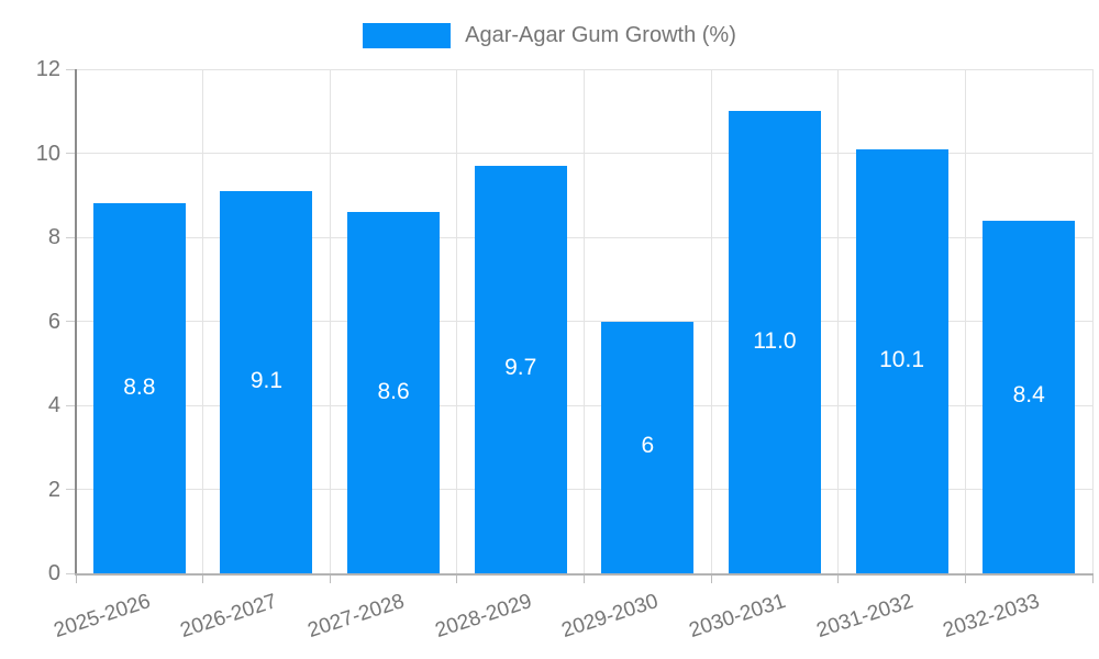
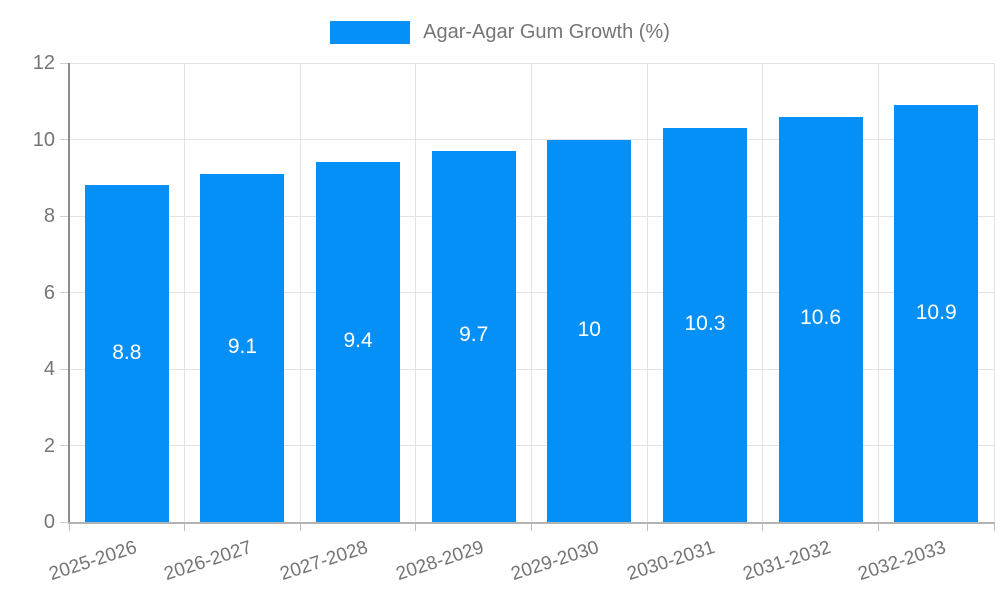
2027-2028: 8.6 -> 9.4
2029-2030: 6 -> 10
2030-2031: 11.0 -> 10.3
2031-2032: 10.1 -> 10.6
2032-2033: 8.4 -> 10.9
